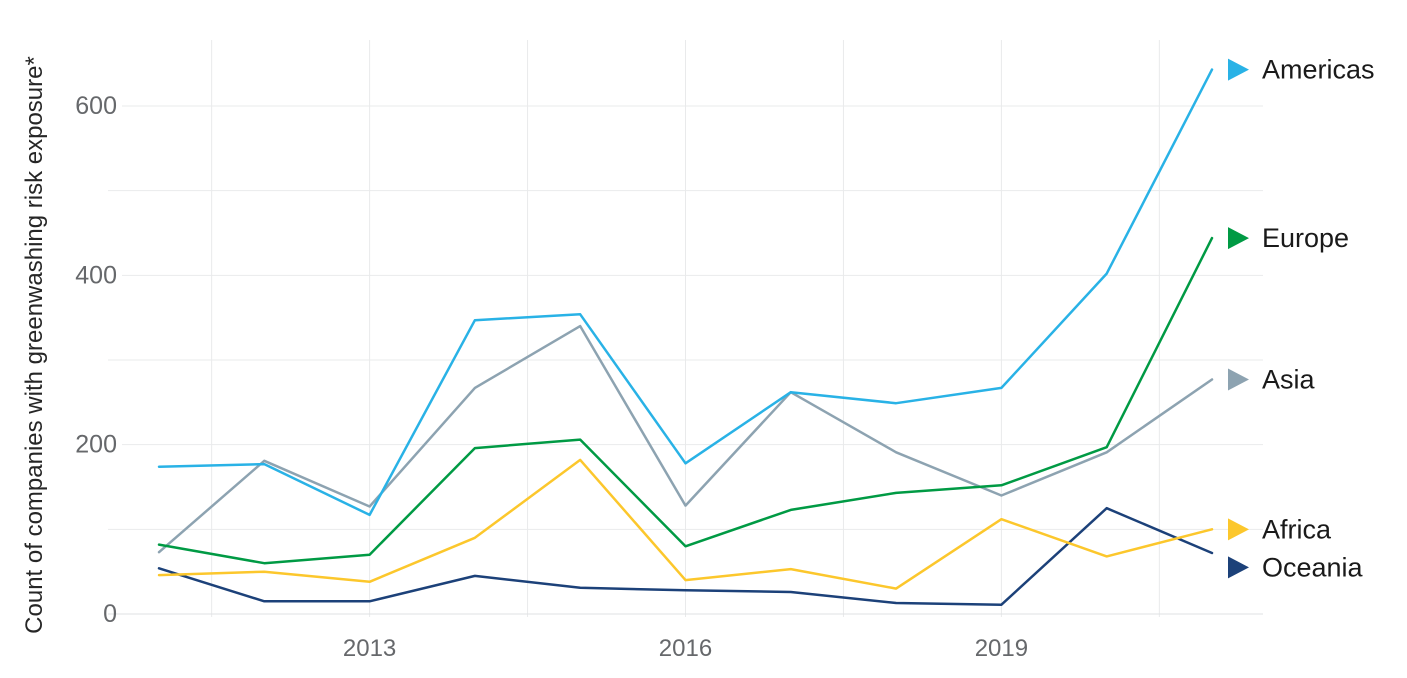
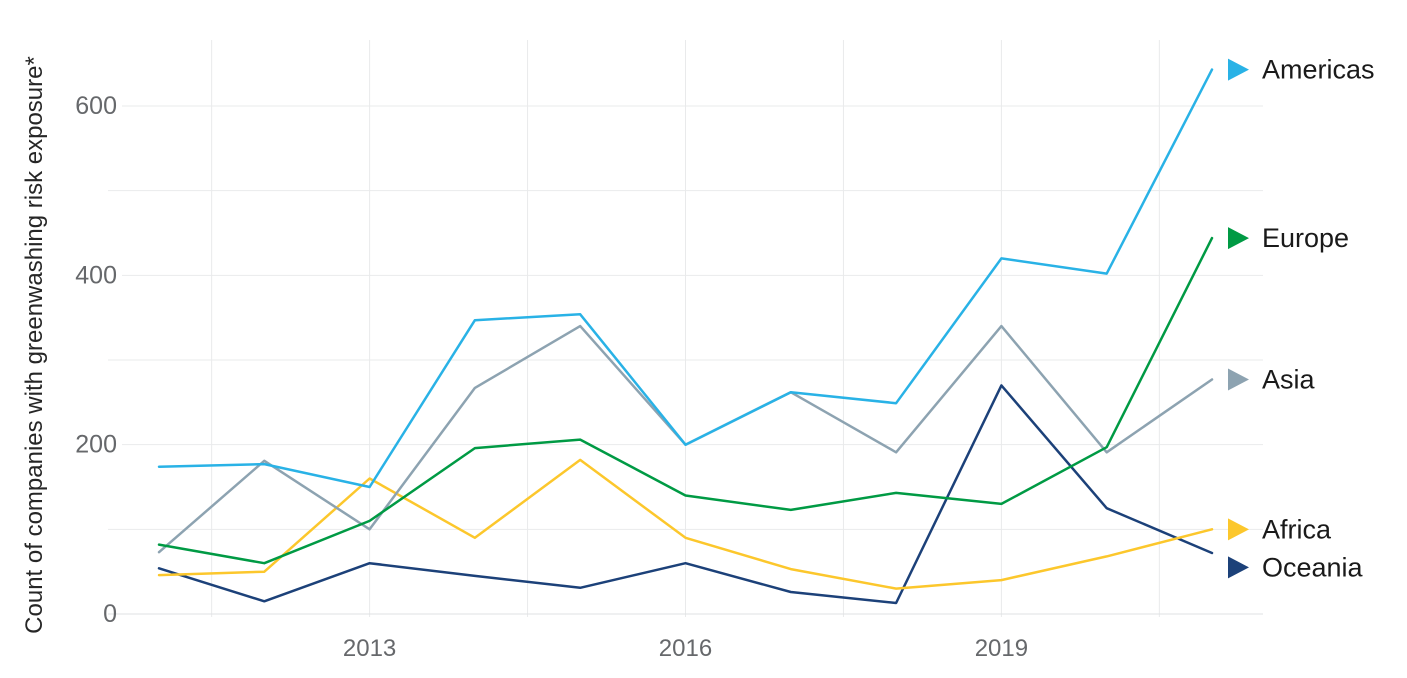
Americas/2013: 120 -> 150
Europe/2013: 70 -> 110
Asia/2013: 130 -> 100
Africa/2013: 40 -> 160
Oceania/2013: 20 -> 60
Americas/2016: 180 -> 200
Europe/2016: 80 -> 140
Asia/2016: 130 -> 200
Africa/2016: 40 -> 90
Oceania/2016: 30 -> 60
Americas/2019: 270 -> 420
Europe/2019: 150 -> 130
Asia/2019: 140 -> 340
Africa/2019: 110 -> 40
Oceania/2019: 10 -> 270
